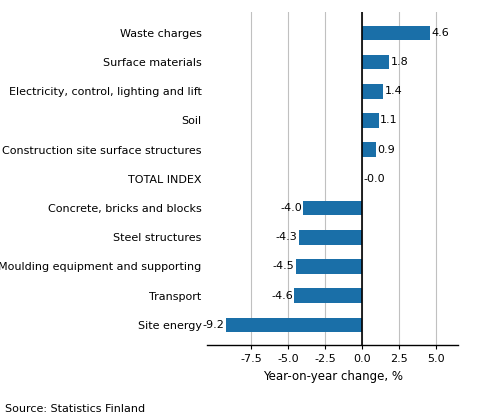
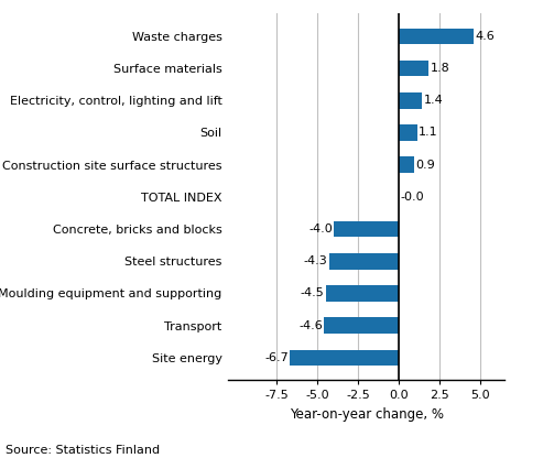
Site energy: -9.2 -> -6.7
